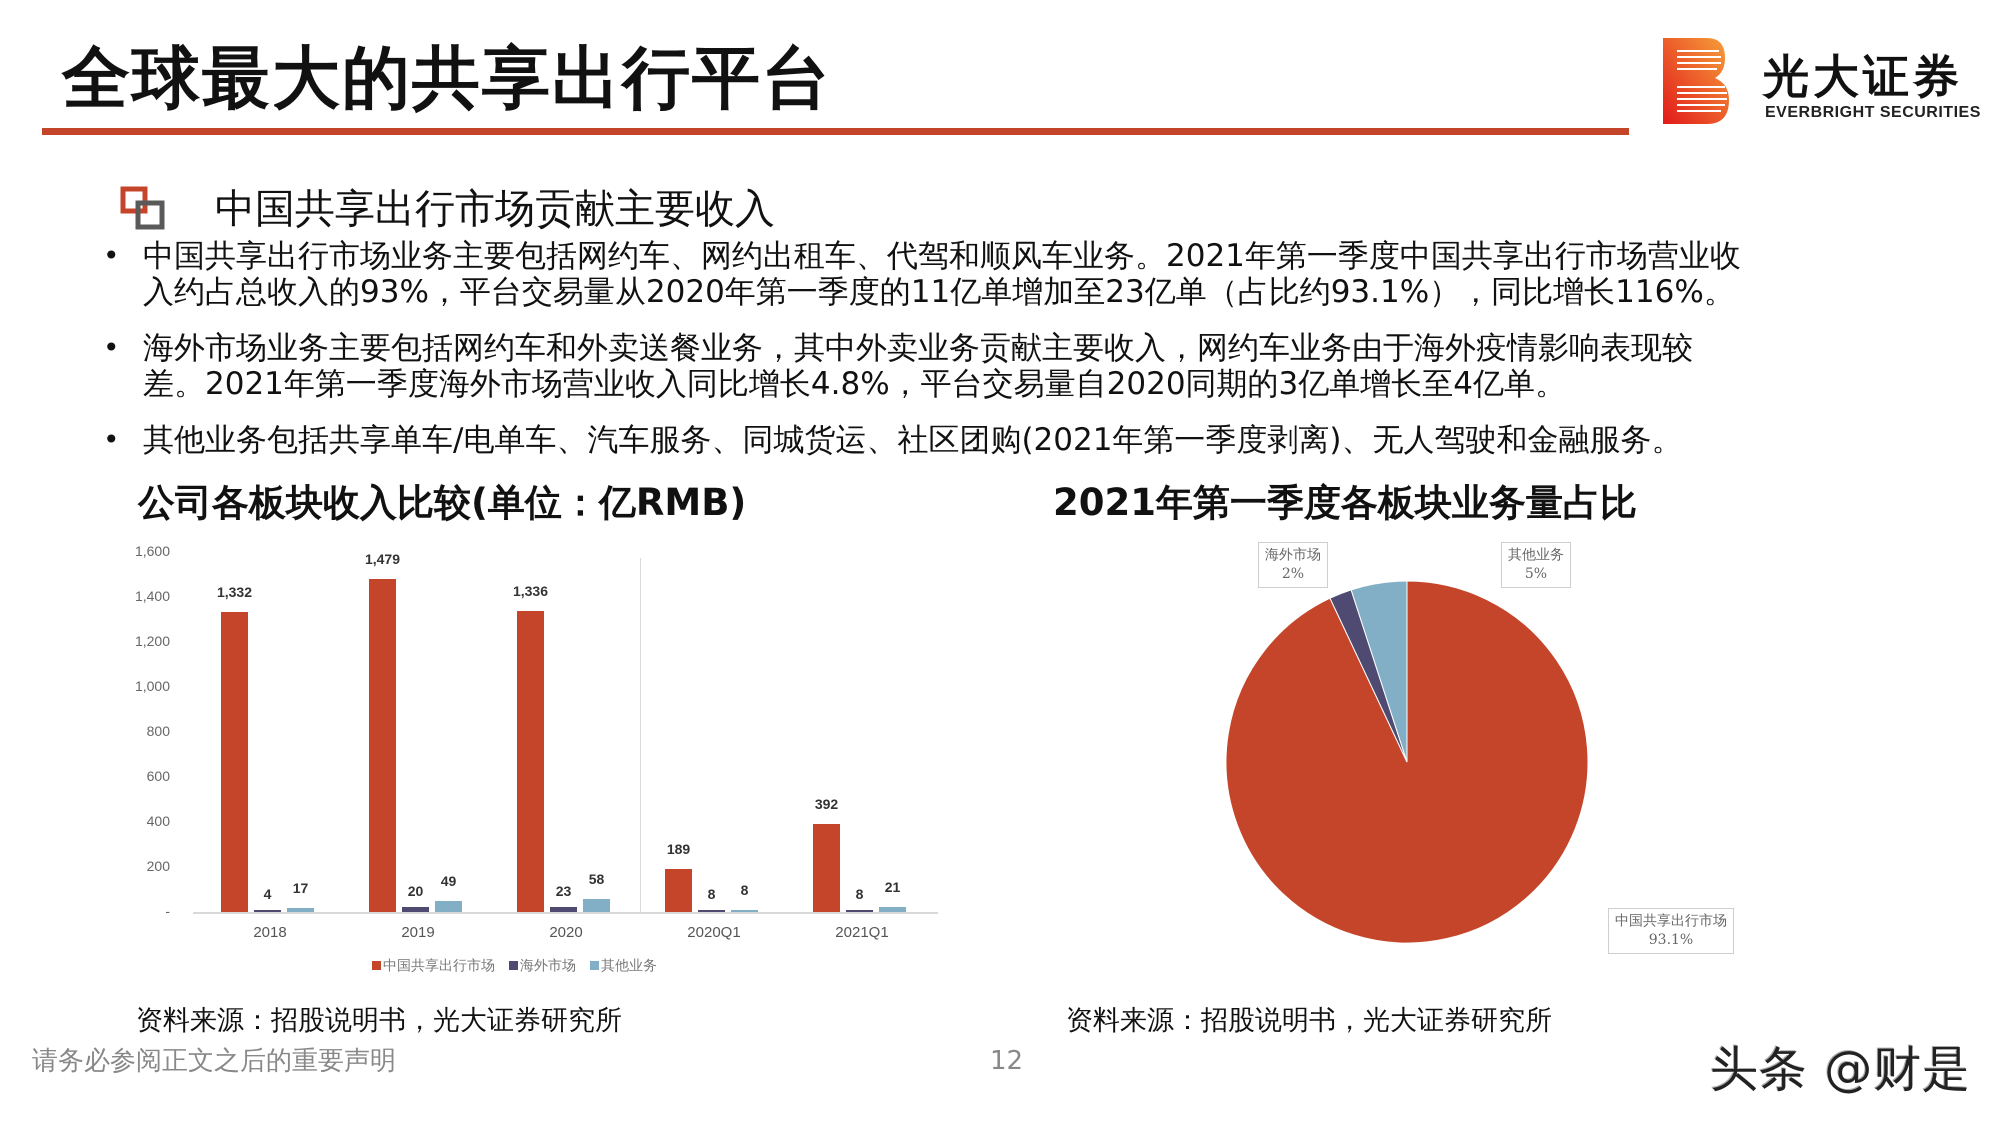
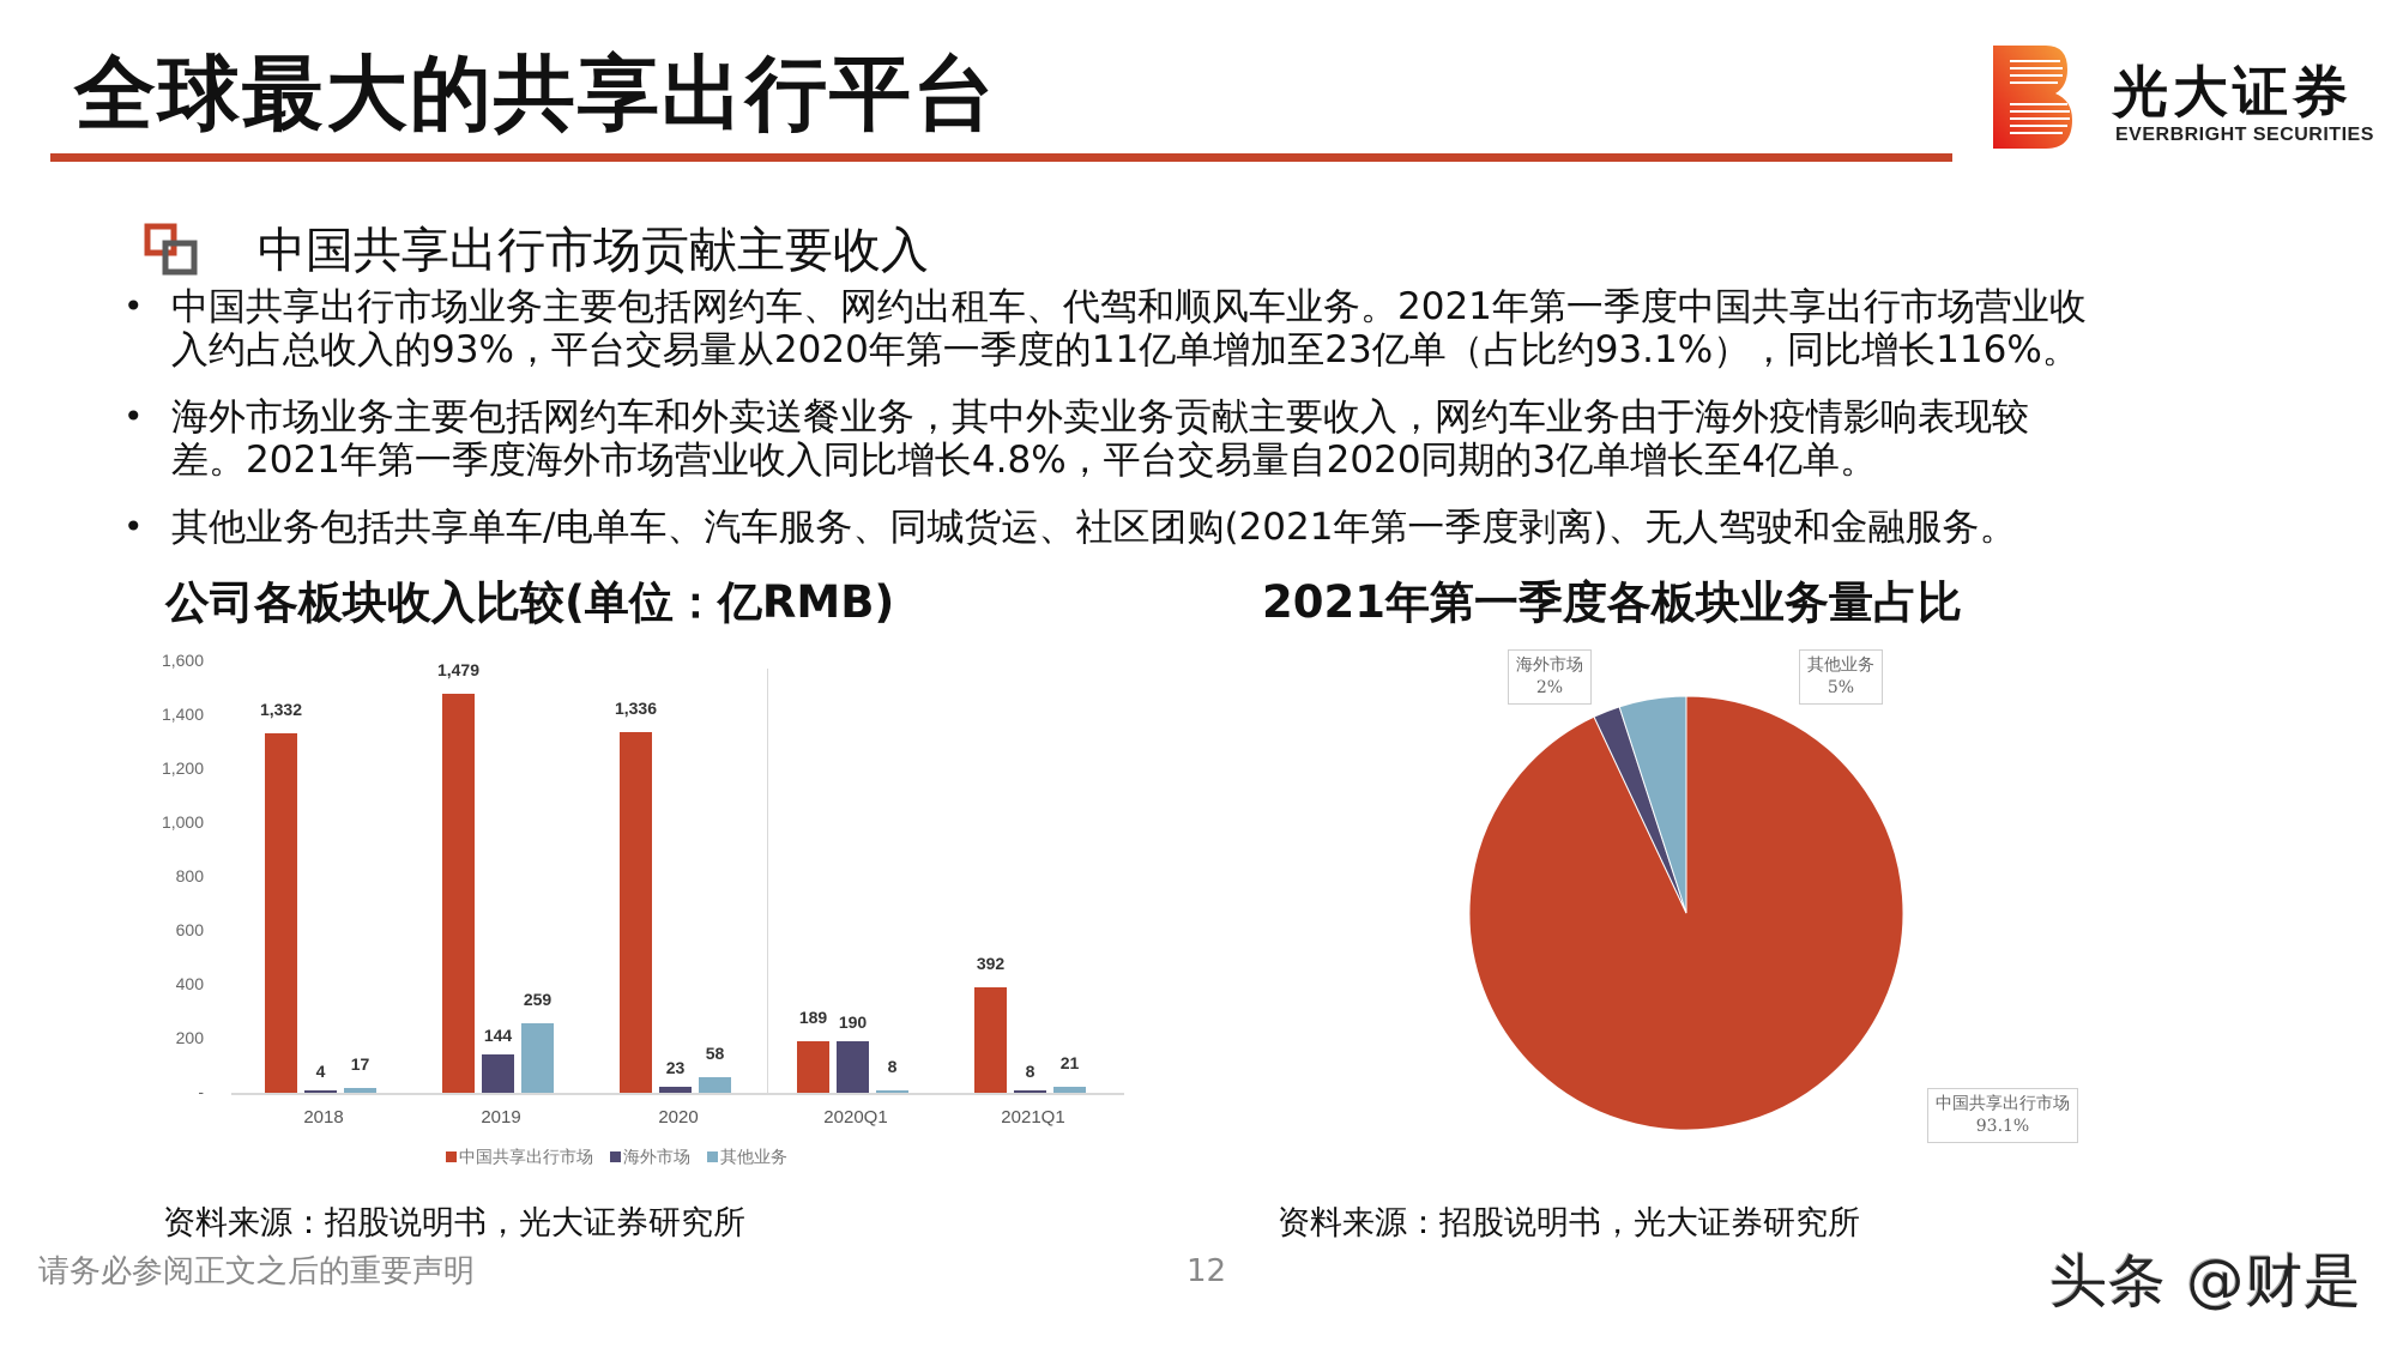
公司各板块收入比较(单位：亿RMB)/海外市场/2019: 20 -> 144
公司各板块收入比较(单位：亿RMB)/其他业务/2019: 49 -> 259
公司各板块收入比较(单位：亿RMB)/海外市场/2020Q1: 8 -> 190
